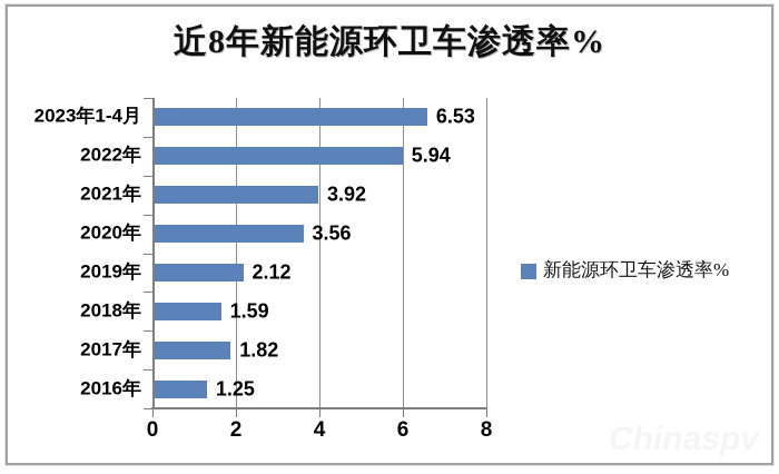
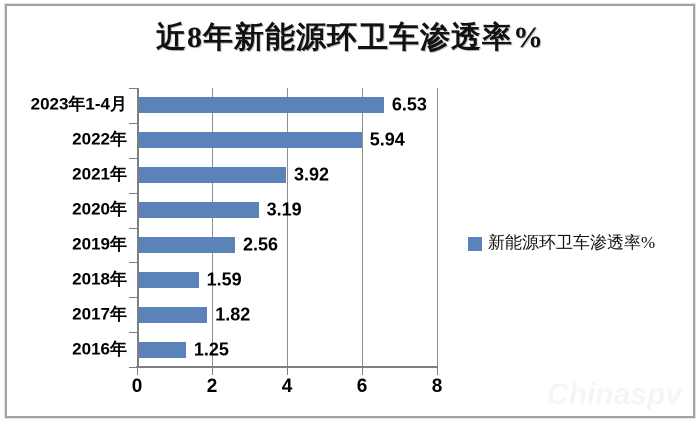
2020年: 3.56 -> 3.19
2019年: 2.12 -> 2.56
